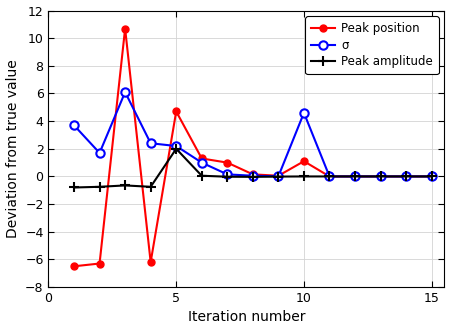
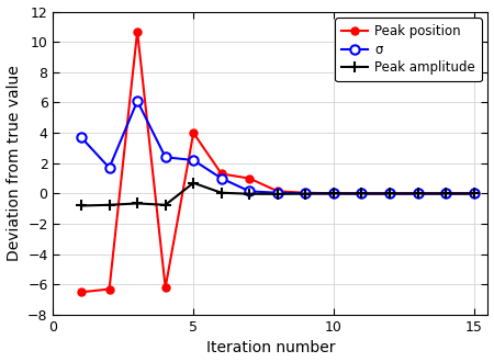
Peak position/5: 4.7 -> 4.0
Peak amplitude/5: 2.0 -> 0.7
Peak position/10: 1.1 -> 0.0
σ/10: 4.6 -> 0.0
